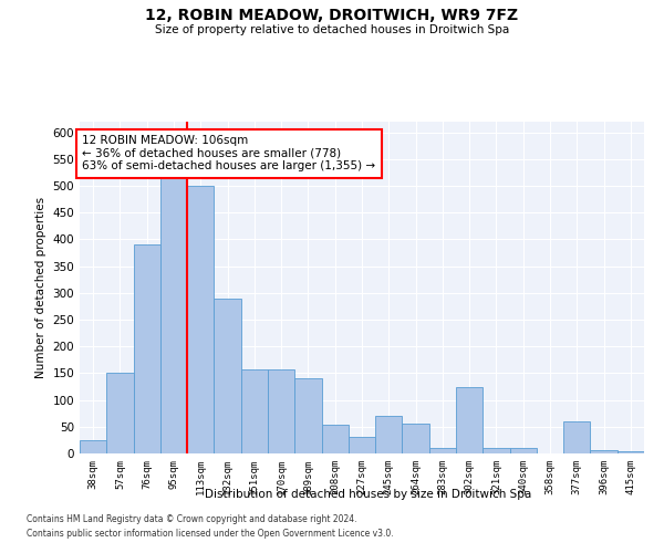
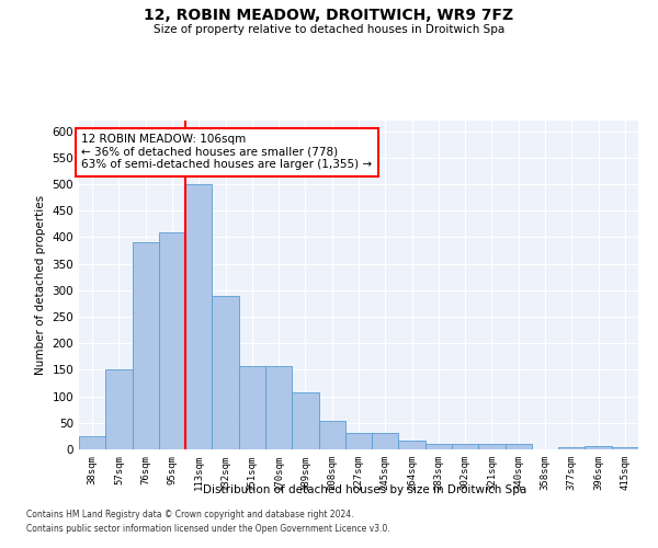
95sqm: 515 -> 410
189sqm: 140 -> 107
245sqm: 70 -> 30
264sqm: 55 -> 16
302sqm: 125 -> 10
377sqm: 60 -> 5
